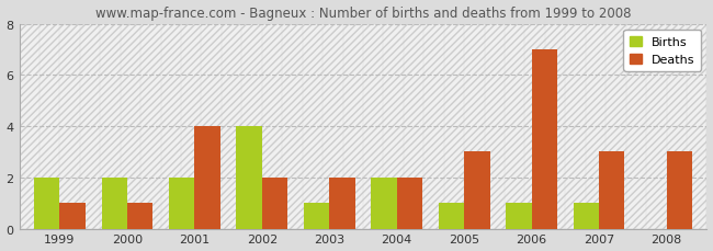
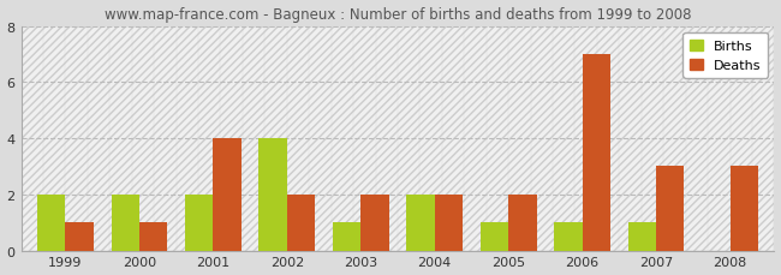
Deaths/2005: 3 -> 2
